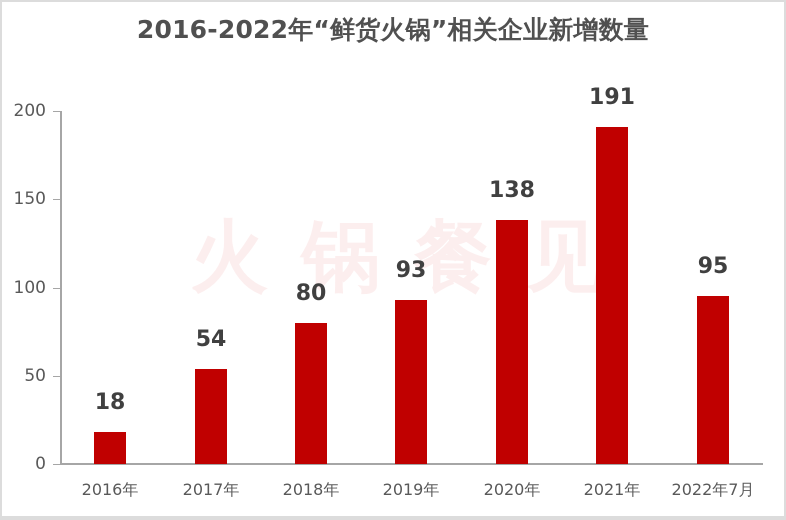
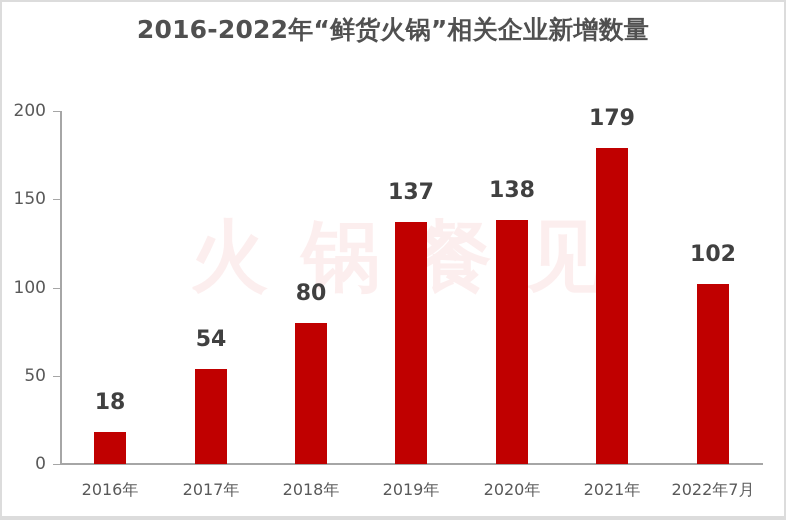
2019年: 93 -> 137
2021年: 191 -> 179
2022年7月: 95 -> 102
